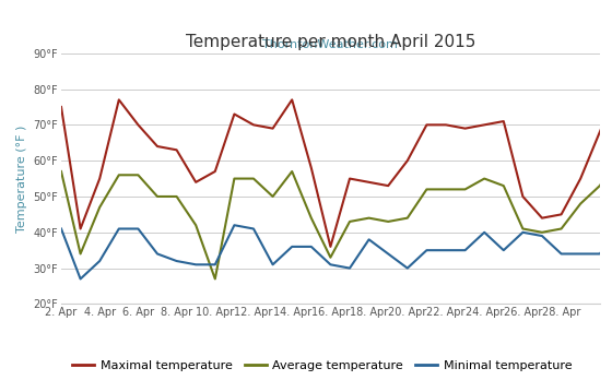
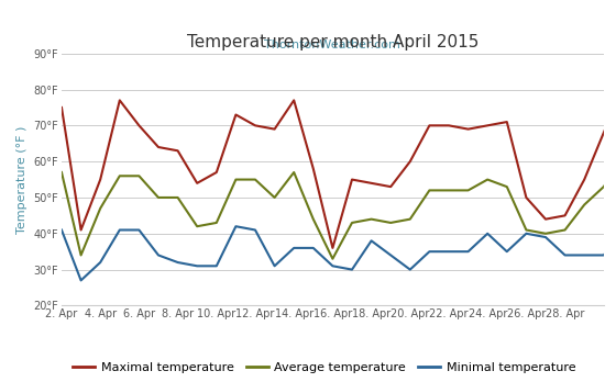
Average temperature/10. Apr: 27°F -> 43°F
